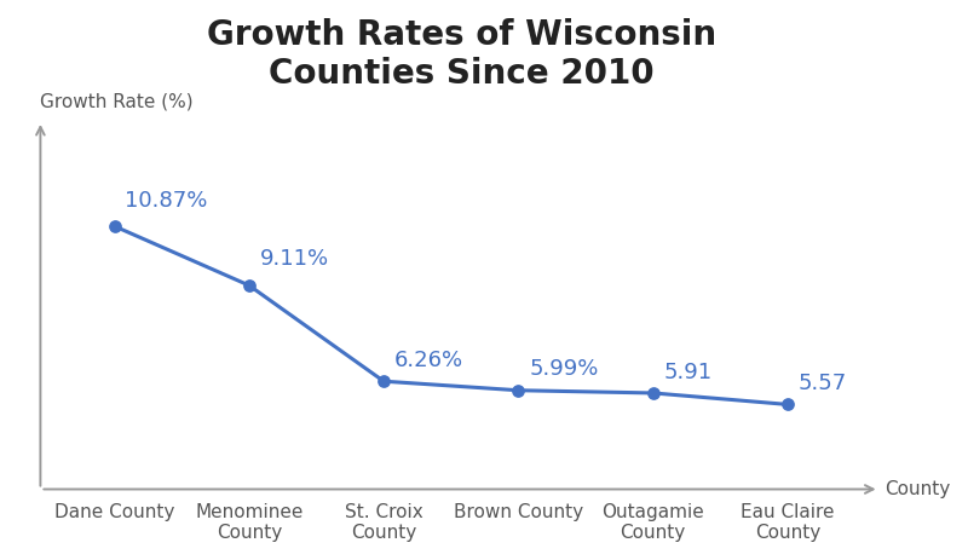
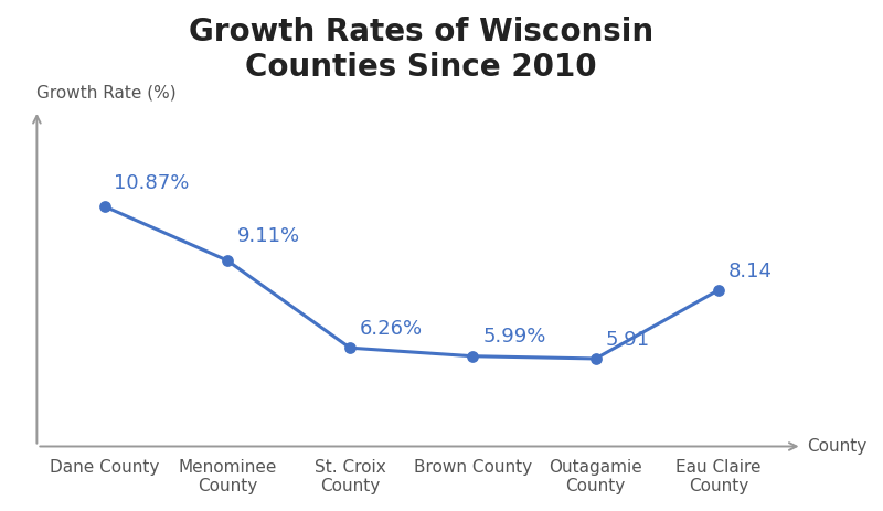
Eau Claire County: 5.57 -> 8.14
